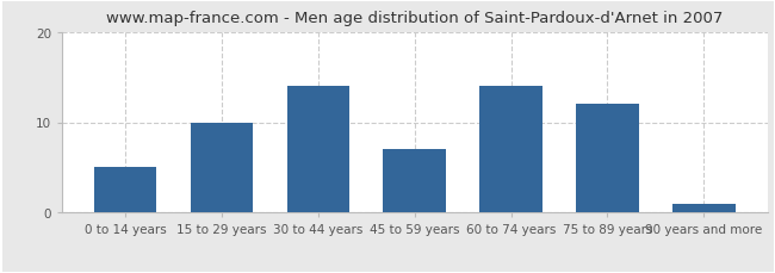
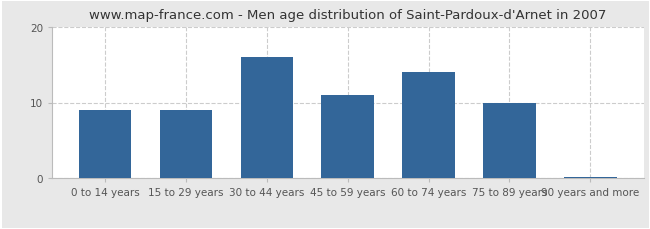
0 to 14 years: 5.0 -> 9.0
15 to 29 years: 10.0 -> 9.0
30 to 44 years: 14.0 -> 16.0
45 to 59 years: 7.0 -> 11.0
75 to 89 years: 12.0 -> 10.0
90 years and more: 1.0 -> 0.2
